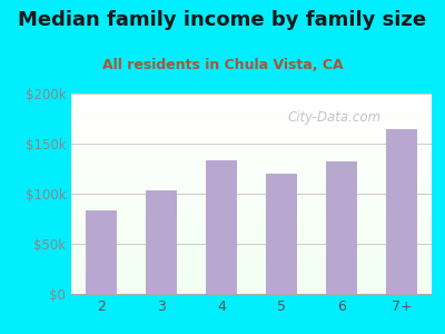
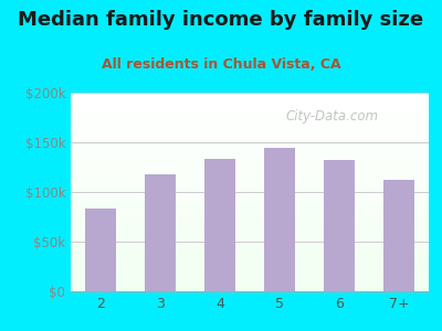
3: $103k -> $118k
5: $120k -> $144k
7+: $165k -> $112k
